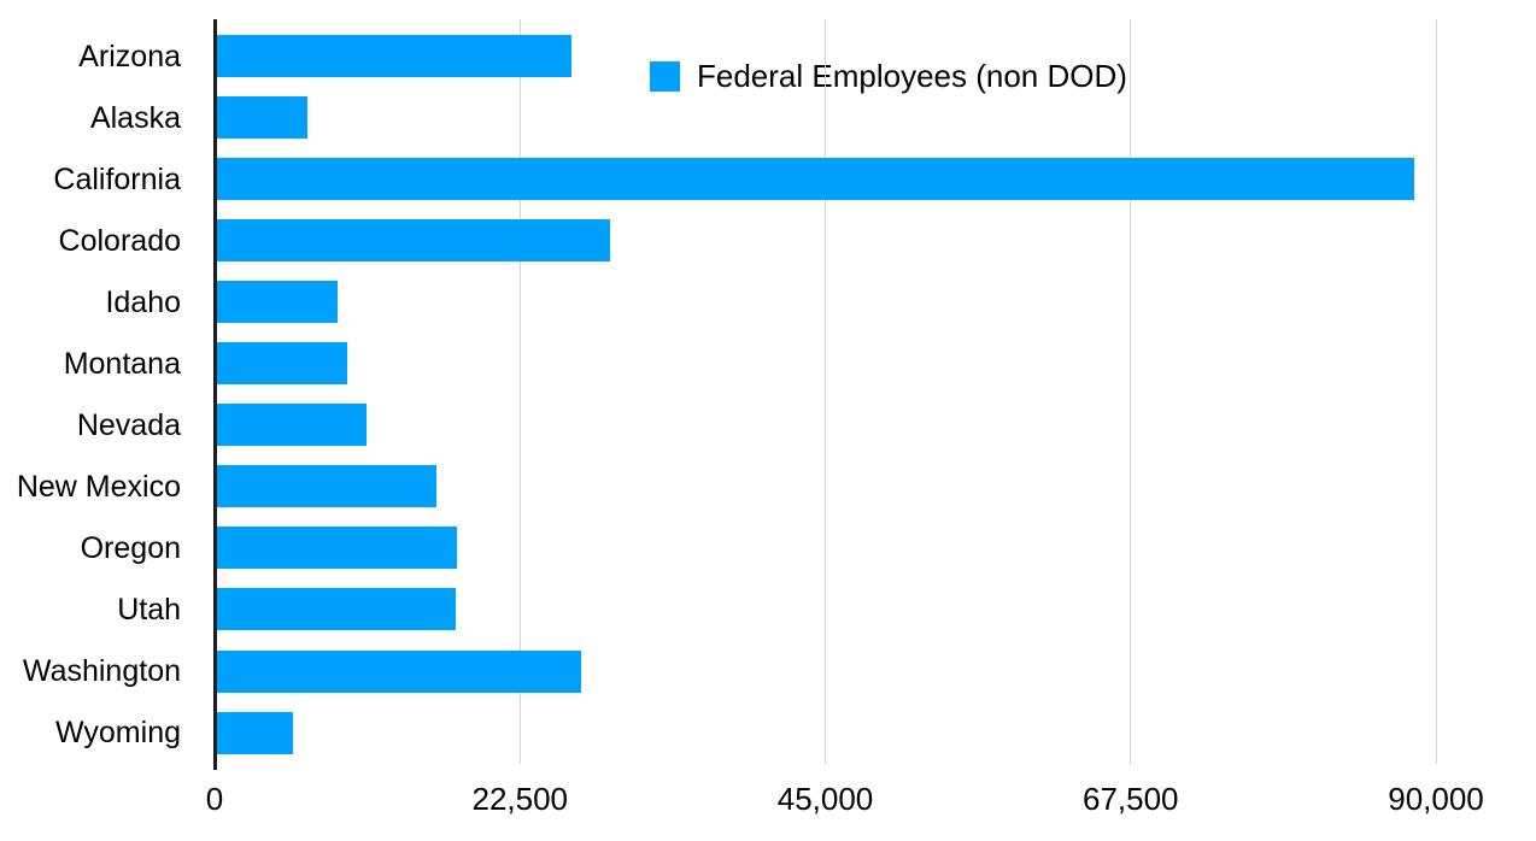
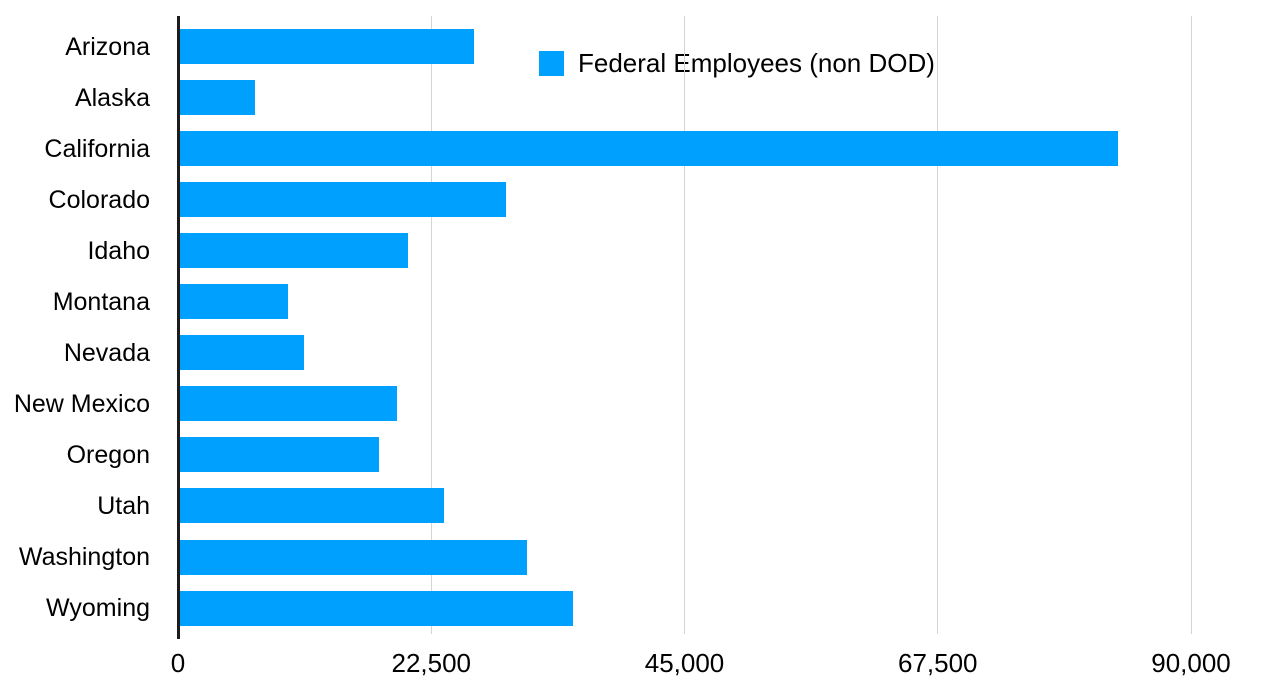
California: 88300 -> 83400
Idaho: 8900 -> 20300
New Mexico: 16200 -> 19300
Utah: 17600 -> 23500
Washington: 26800 -> 30900
Wyoming: 5600 -> 35000
